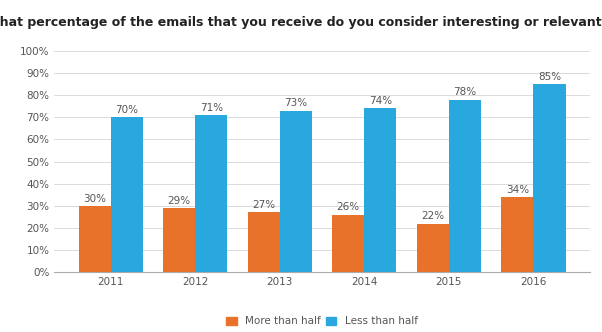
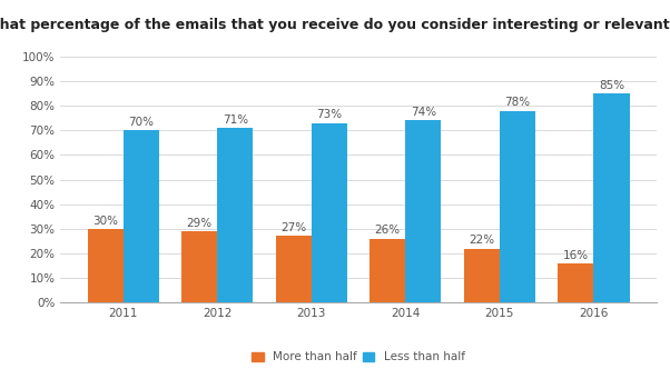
More than half/2016: 34% -> 16%
